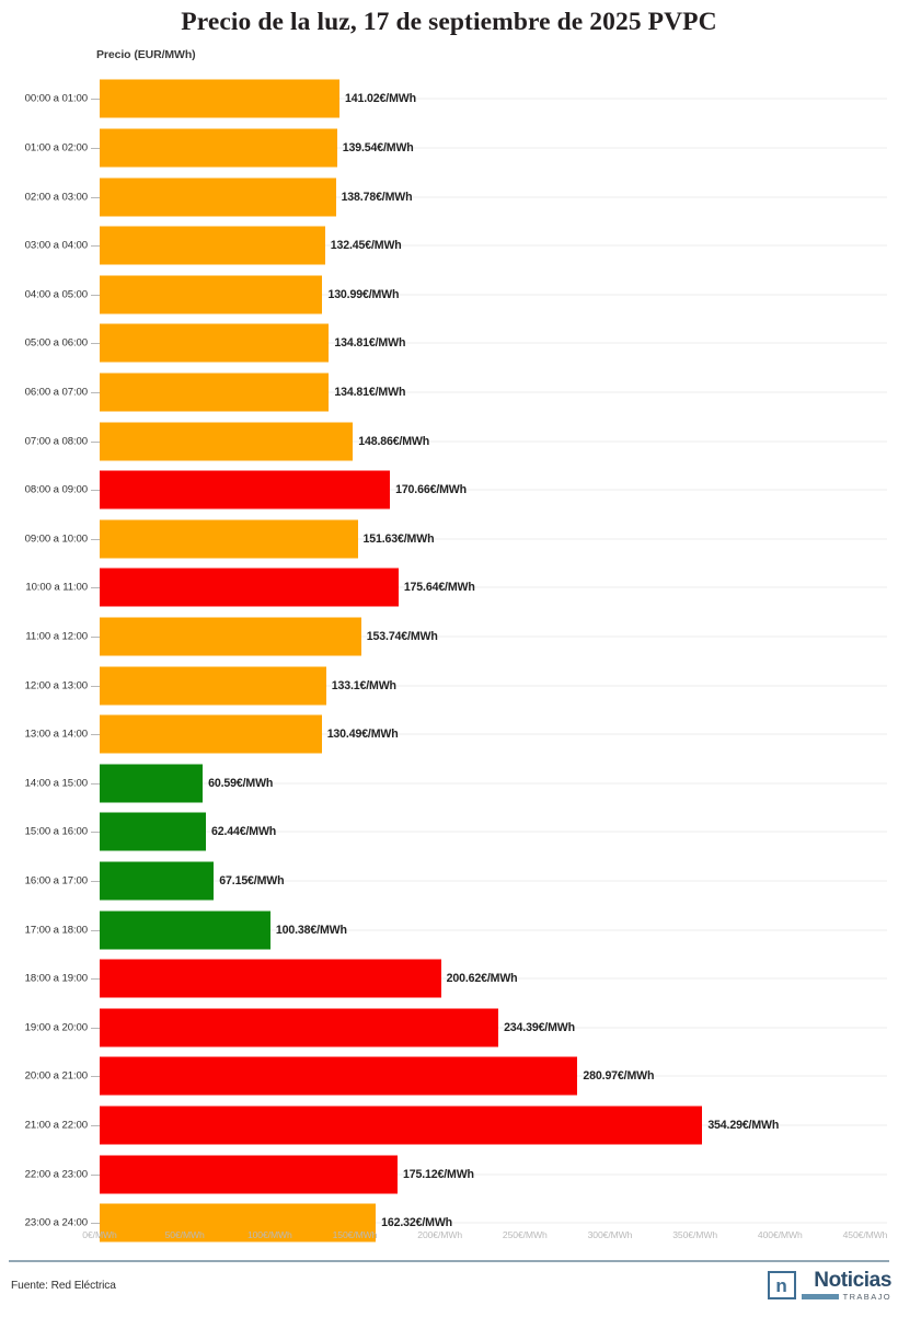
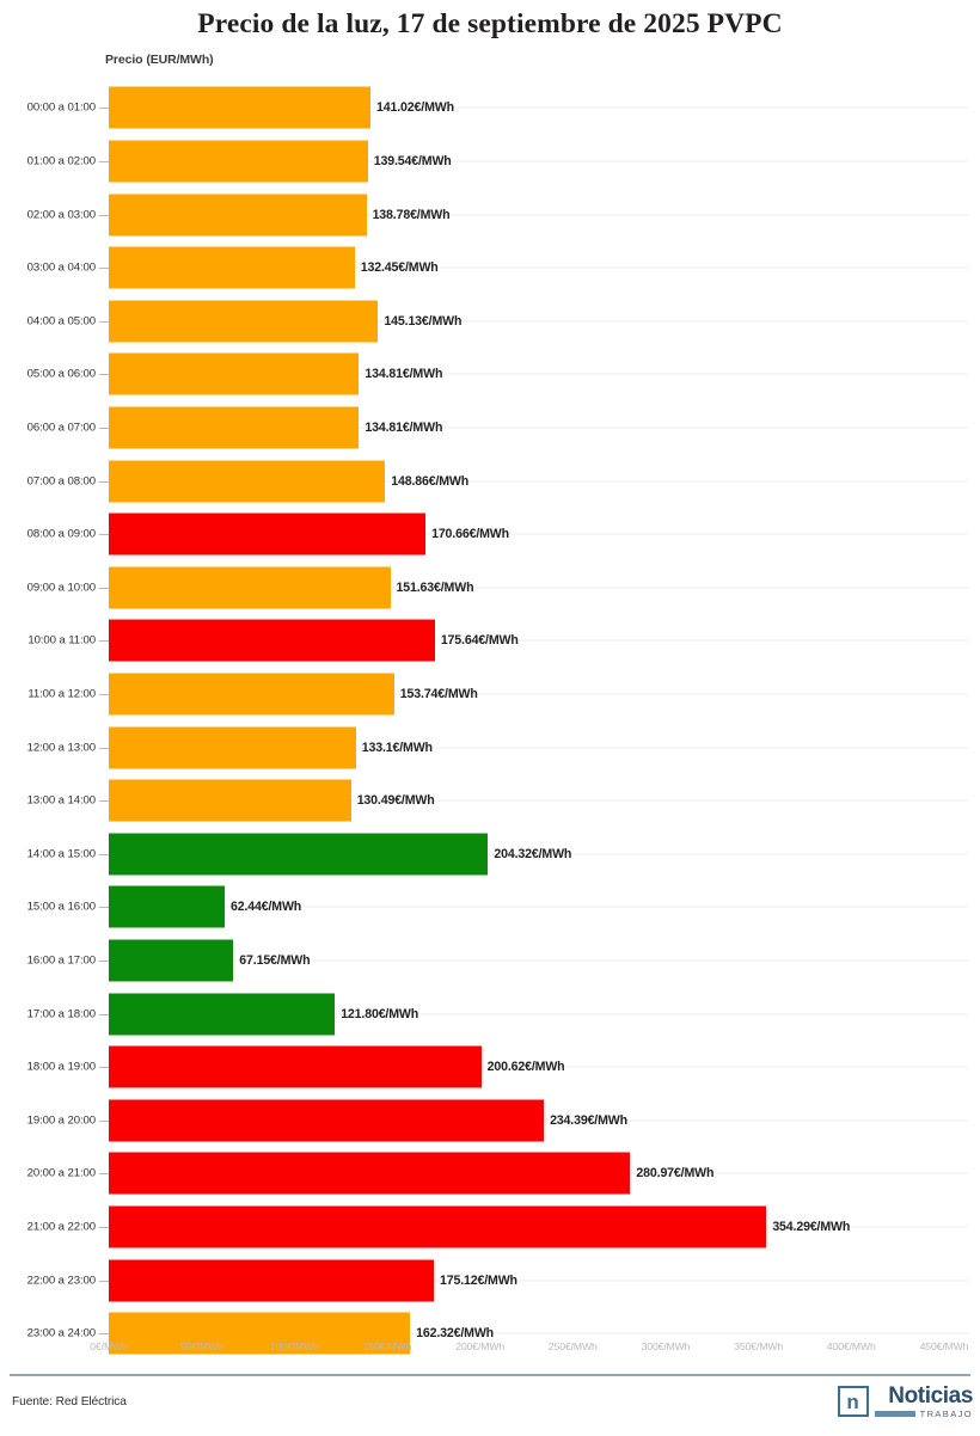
04:00 a 05:00: 130.99 -> 145.13
14:00 a 15:00: 60.59 -> 204.32
17:00 a 18:00: 100.38 -> 121.80
